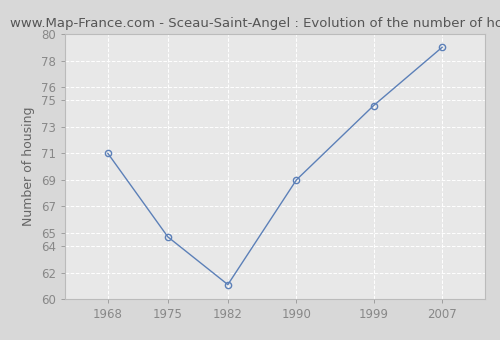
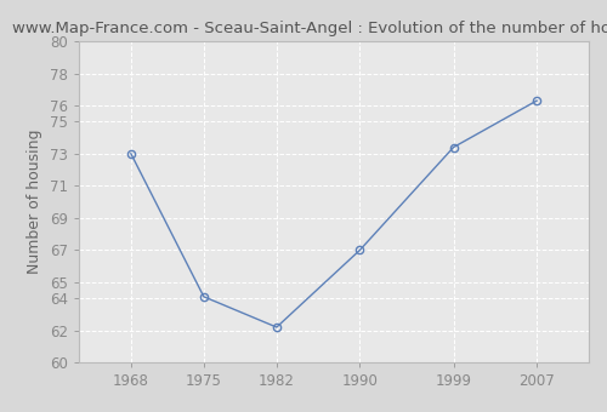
1968: 71.0 -> 73.0
1975: 64.7 -> 64.1
1982: 61.1 -> 62.2
1990: 69.0 -> 67.0
1999: 74.6 -> 73.4
2007: 79.0 -> 76.3
